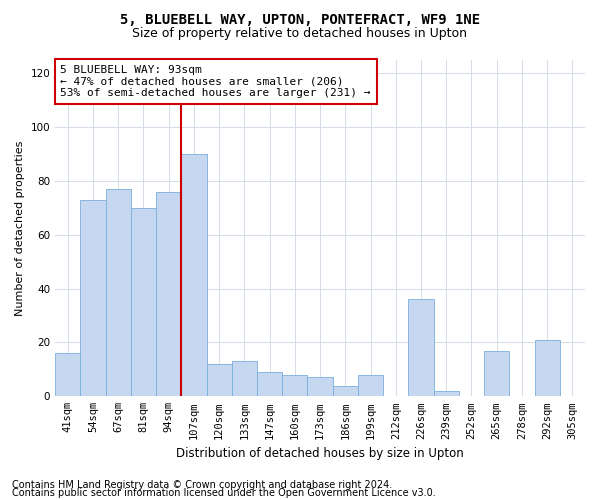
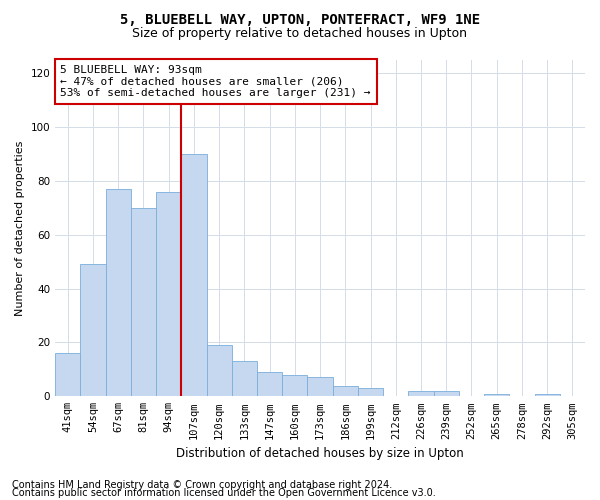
54sqm: 73 -> 49
120sqm: 12 -> 19
199sqm: 8 -> 3
226sqm: 36 -> 2
265sqm: 17 -> 1
292sqm: 21 -> 1
